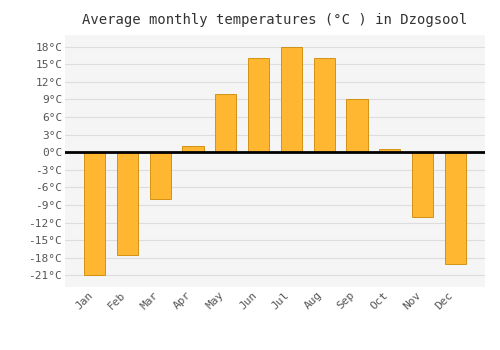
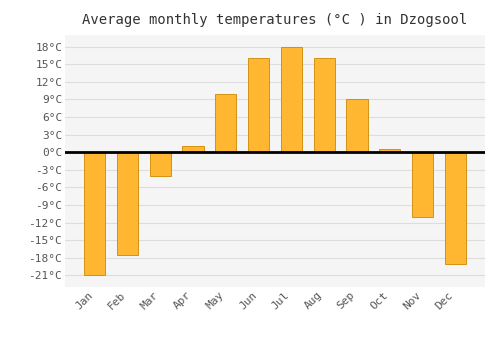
Mar: -8.0°C -> -4.0°C
